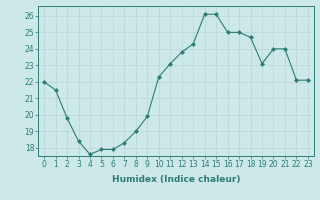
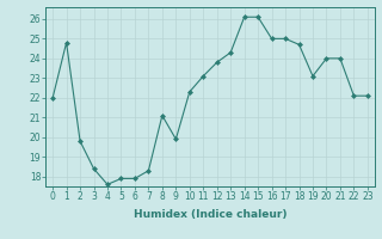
1: 21.5 -> 24.8
8: 19.0 -> 21.1
